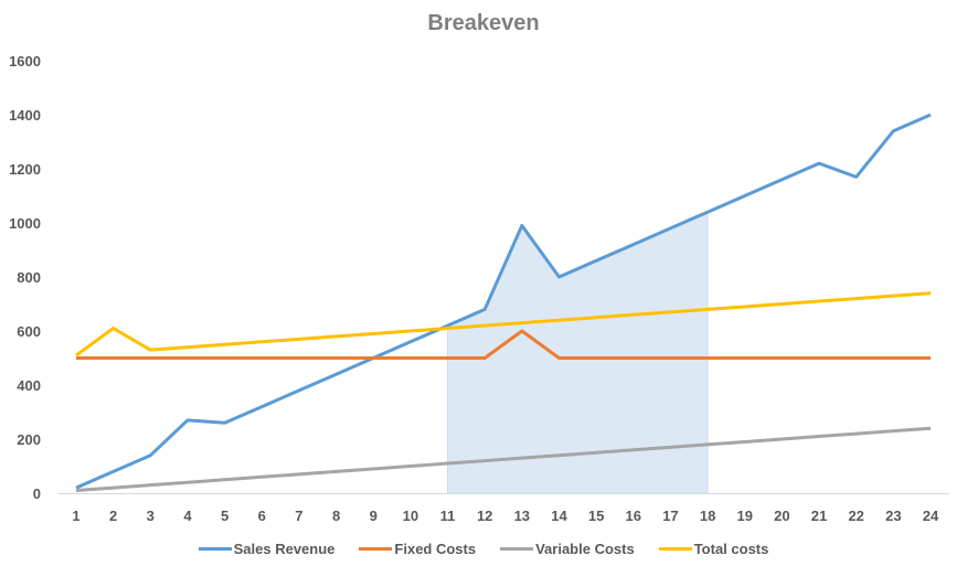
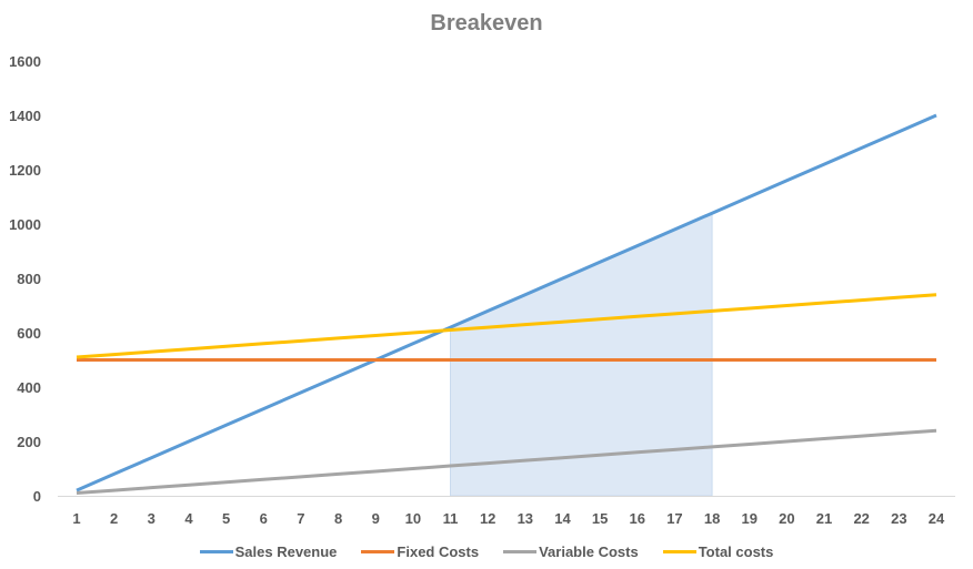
Total costs/2: 610 -> 520
Sales Revenue/4: 270 -> 200
Sales Revenue/13: 990 -> 740
Fixed Costs/13: 600 -> 500
Sales Revenue/22: 1170 -> 1280
